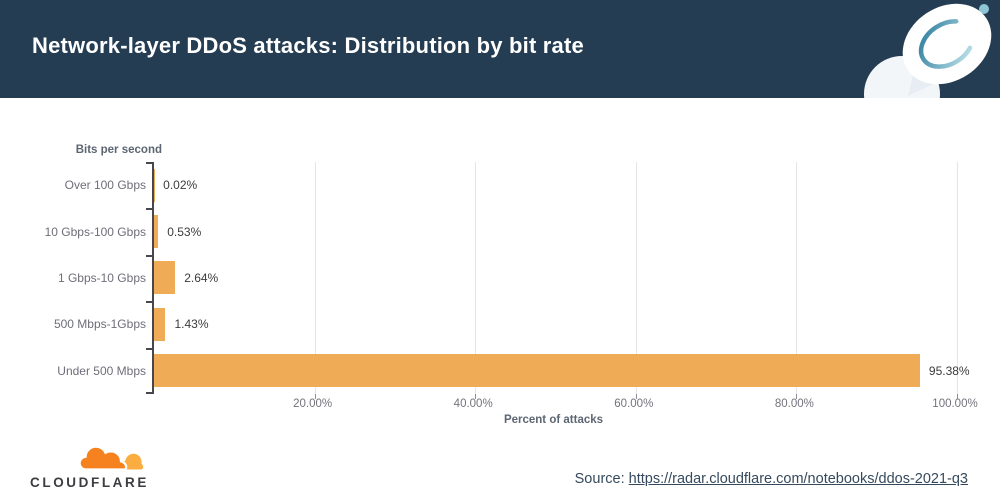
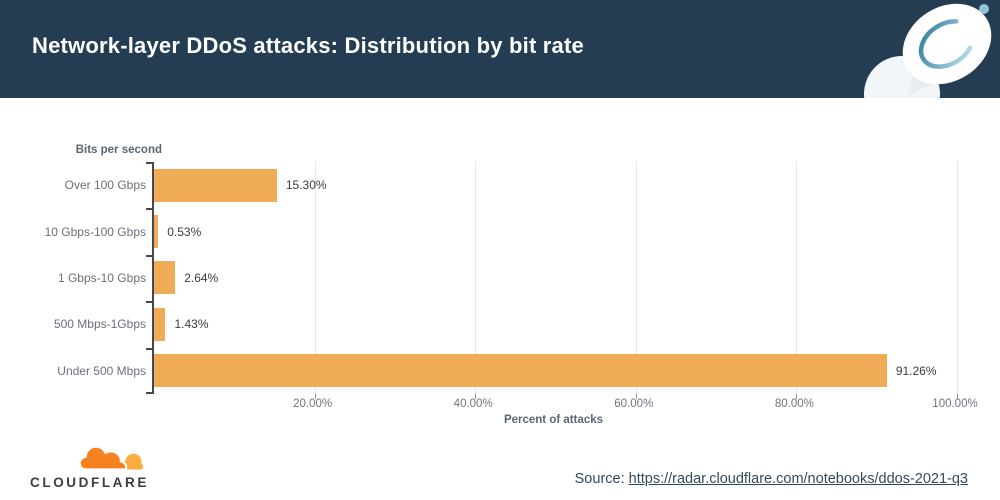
Over 100 Gbps: 0.02% -> 15.30%
Under 500 Mbps: 95.38% -> 91.26%
